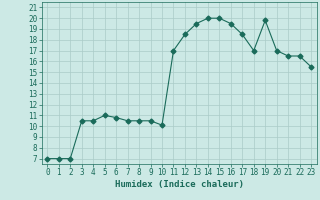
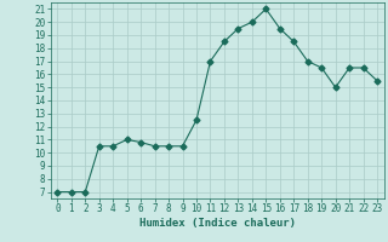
10: 10.1 -> 12.5
15: 20.0 -> 21.0
19: 19.8 -> 16.5
20: 17.0 -> 15.0
